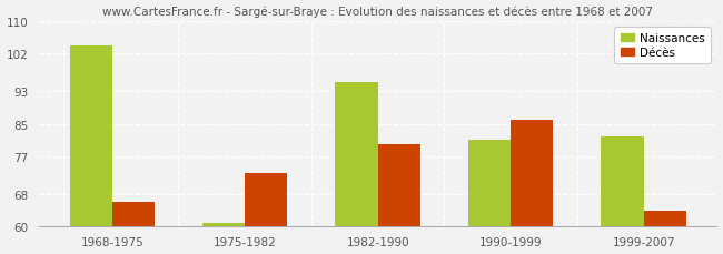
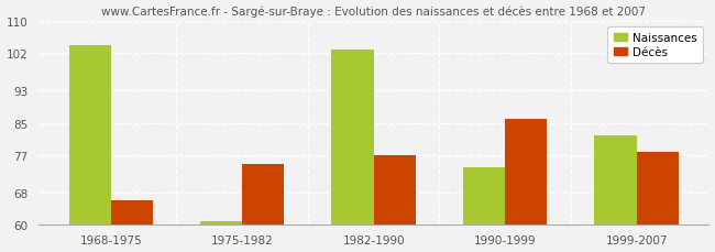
Décès/1975-1982: 73 -> 75
Naissances/1982-1990: 95 -> 103
Décès/1982-1990: 80 -> 77
Naissances/1990-1999: 81 -> 74
Décès/1999-2007: 64 -> 78
